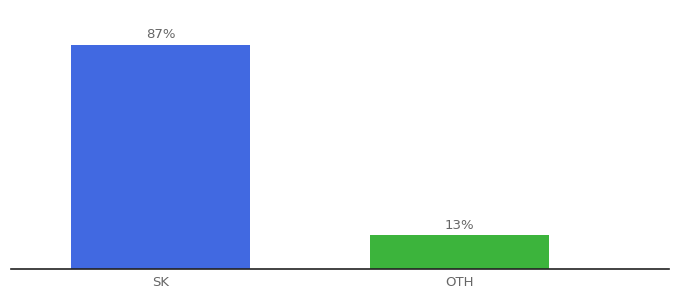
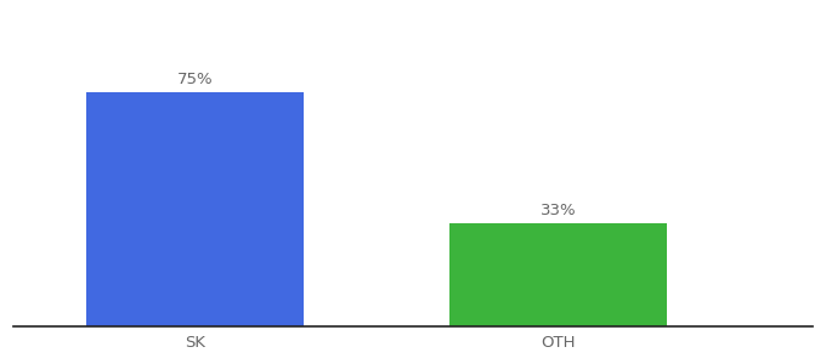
SK: 87% -> 75%
OTH: 13% -> 33%
